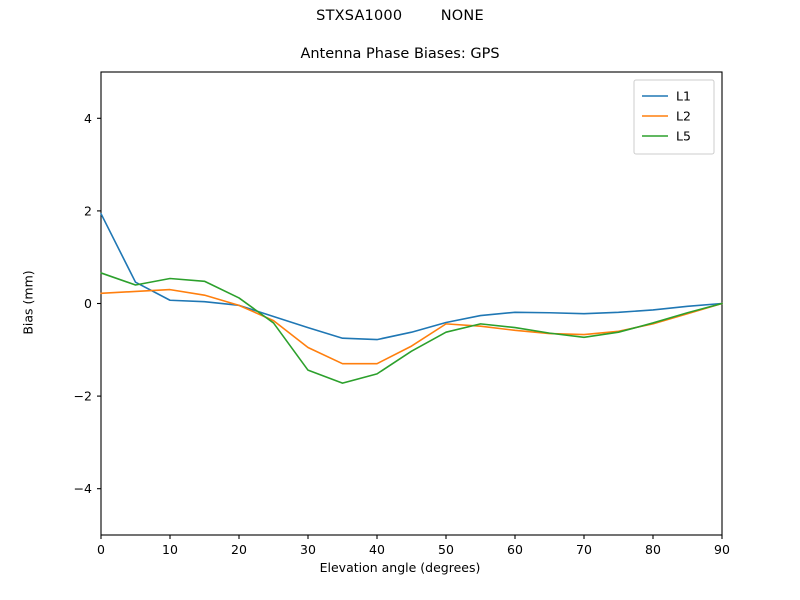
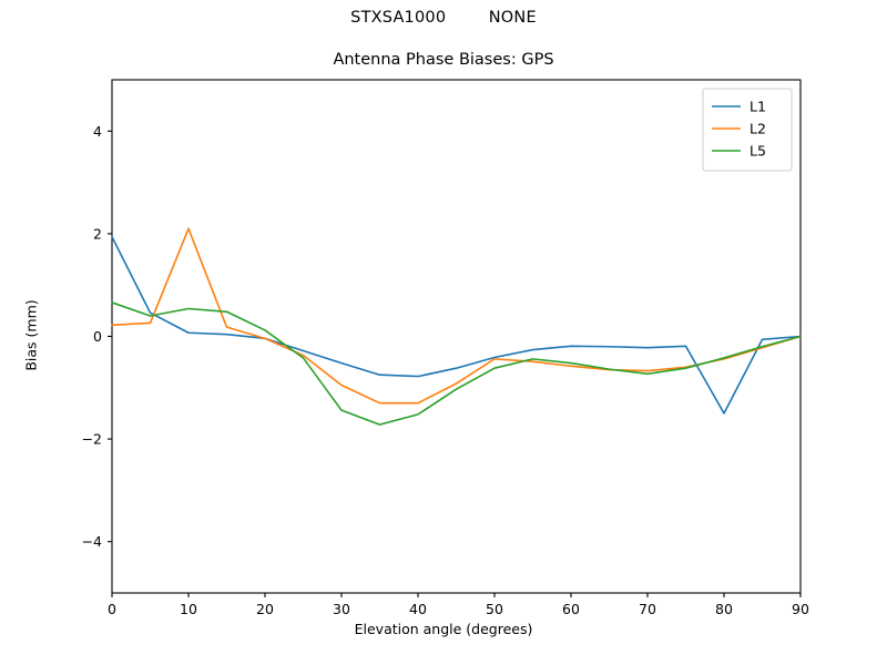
L2/10: 0.3 -> 2.1
L1/80: -0.1 -> -1.5
